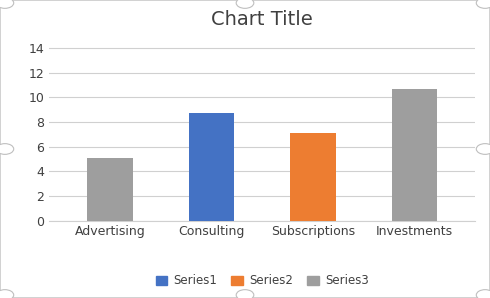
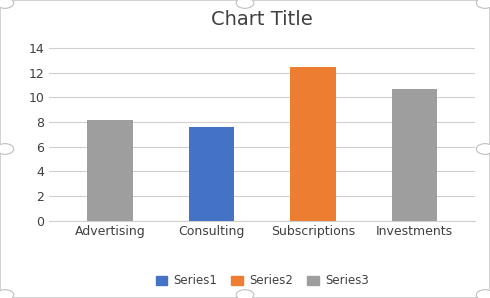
Advertising: 5.1 -> 8.2
Consulting: 8.7 -> 7.6
Subscriptions: 7.1 -> 12.5
